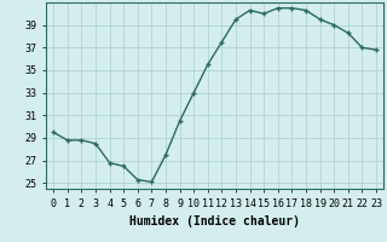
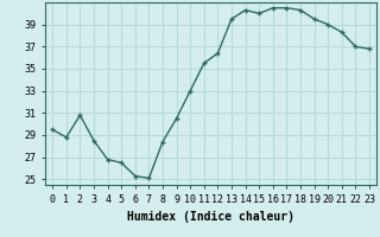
2: 28.8 -> 30.8
8: 27.5 -> 28.4
12: 37.5 -> 36.4
